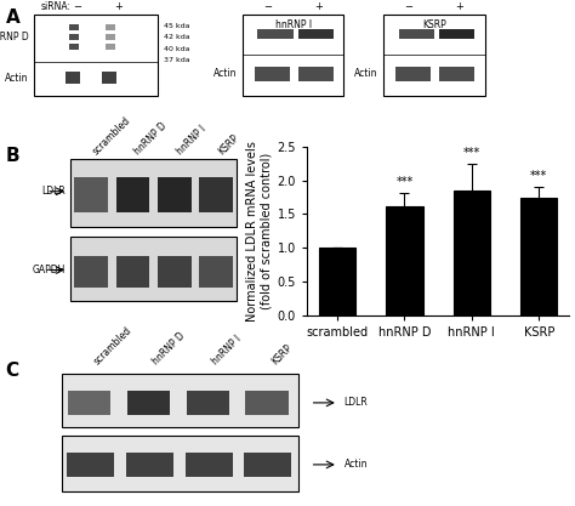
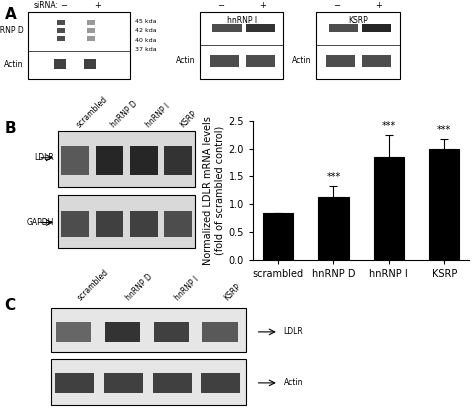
scrambled: 1.01 -> 0.84
hnRNP D: 1.61 -> 1.12
KSRP: 1.74 -> 2.00
